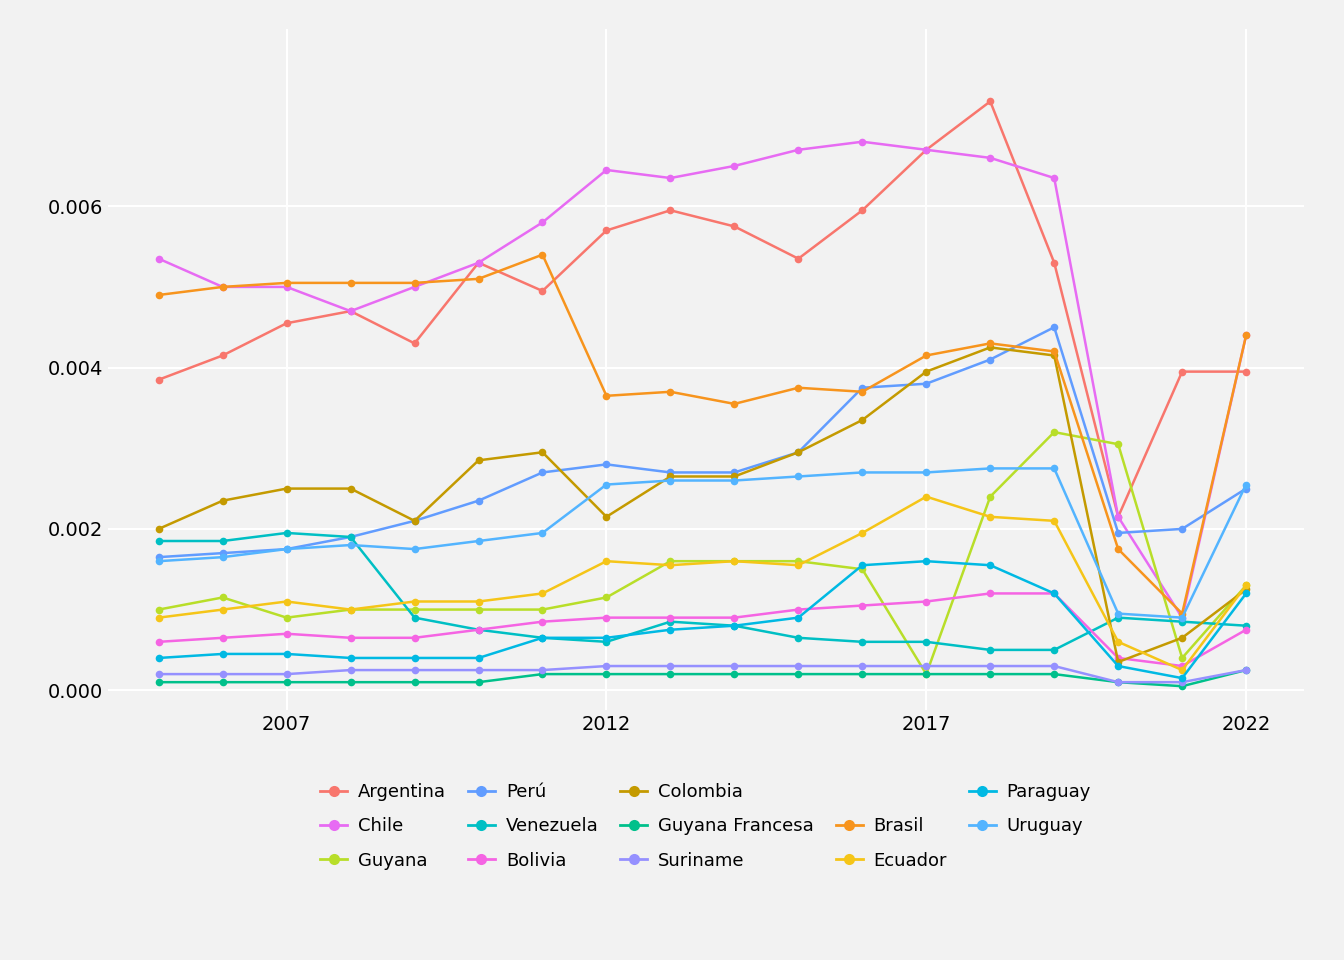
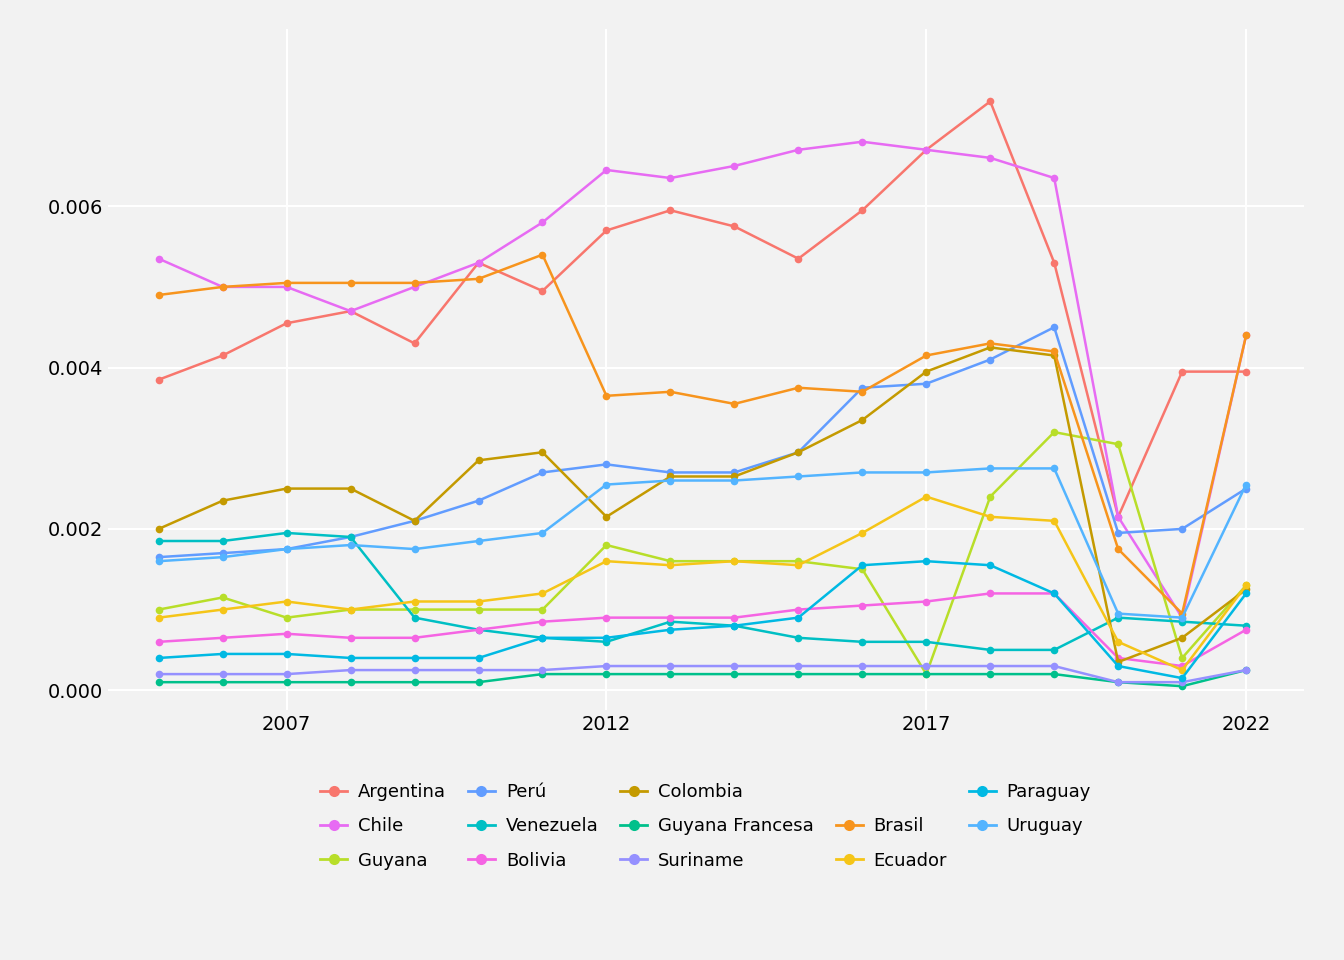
Guyana/2012: 0.00115 -> 0.00180
